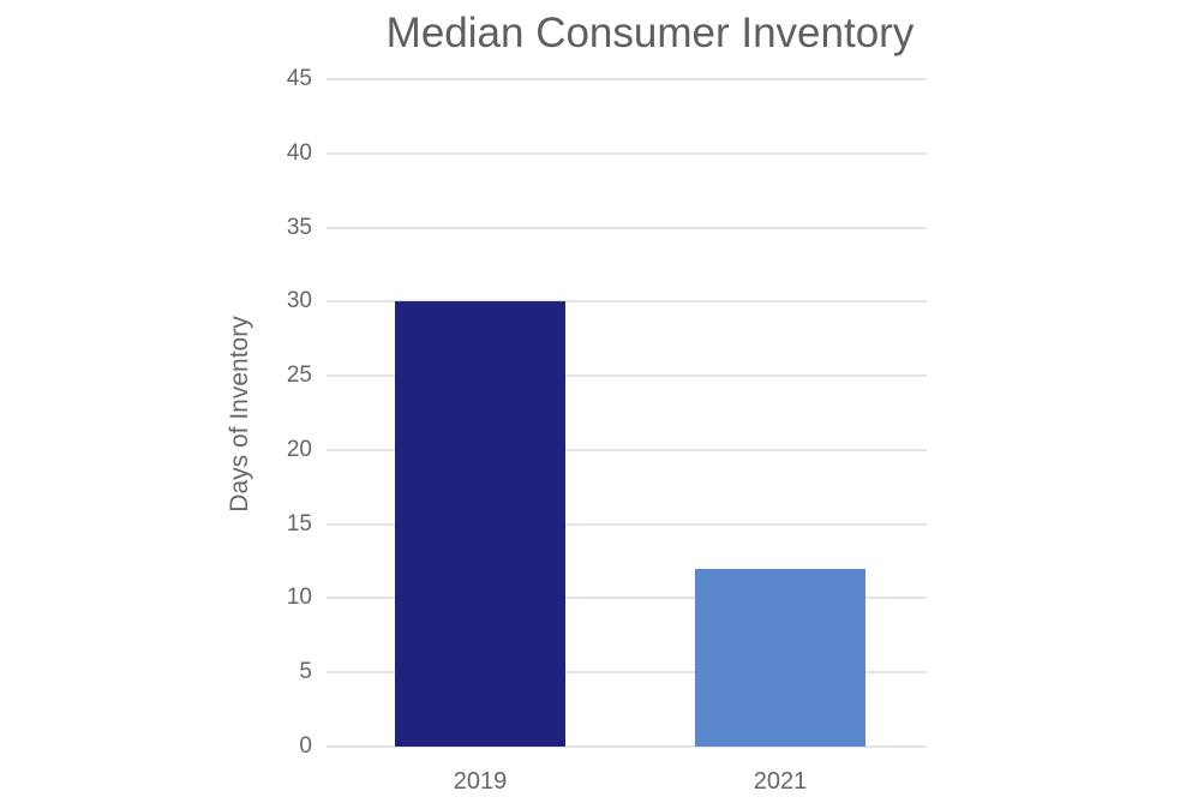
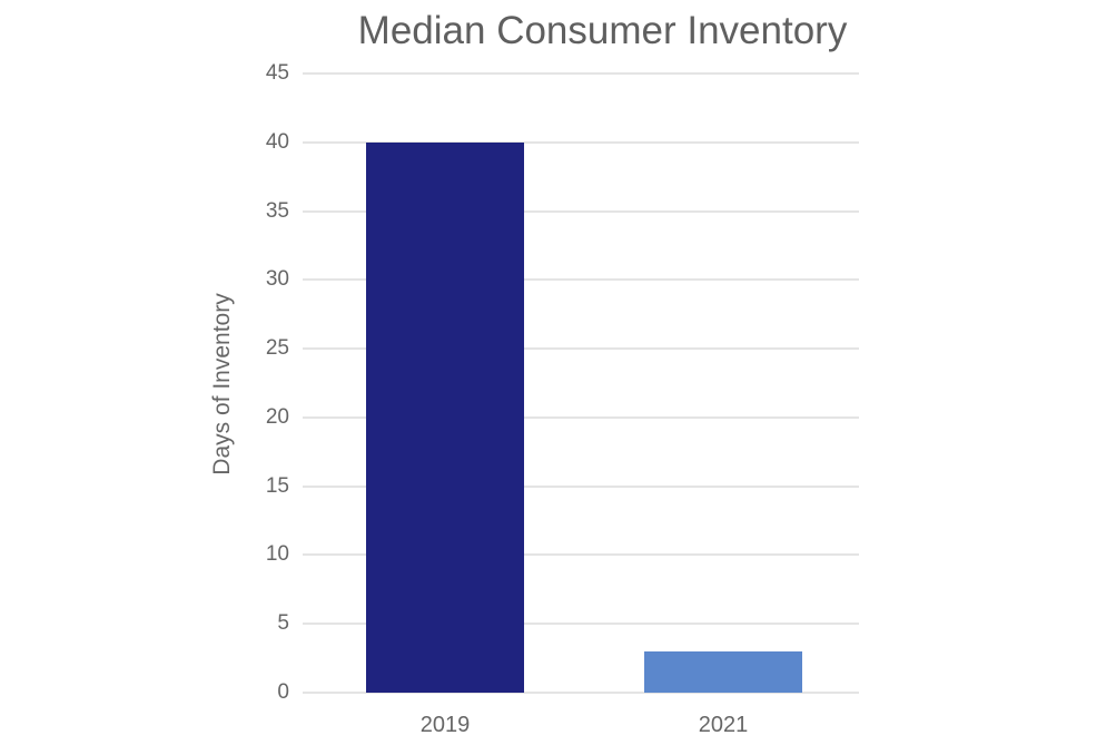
2019: 30 -> 40
2021: 12 -> 3
